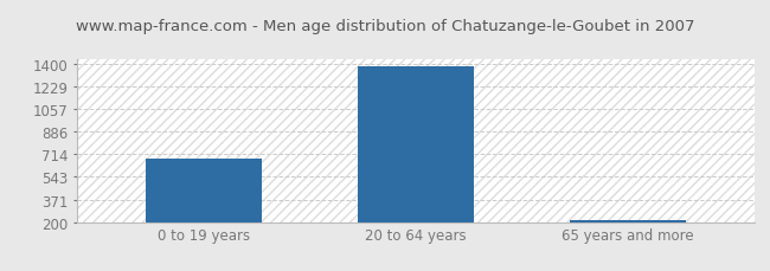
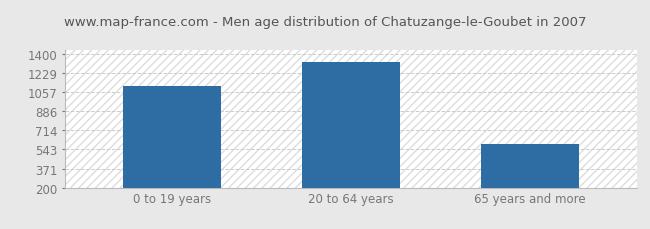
0 to 19 years: 690 -> 1110
20 to 64 years: 1380 -> 1330
65 years and more: 210 -> 590
